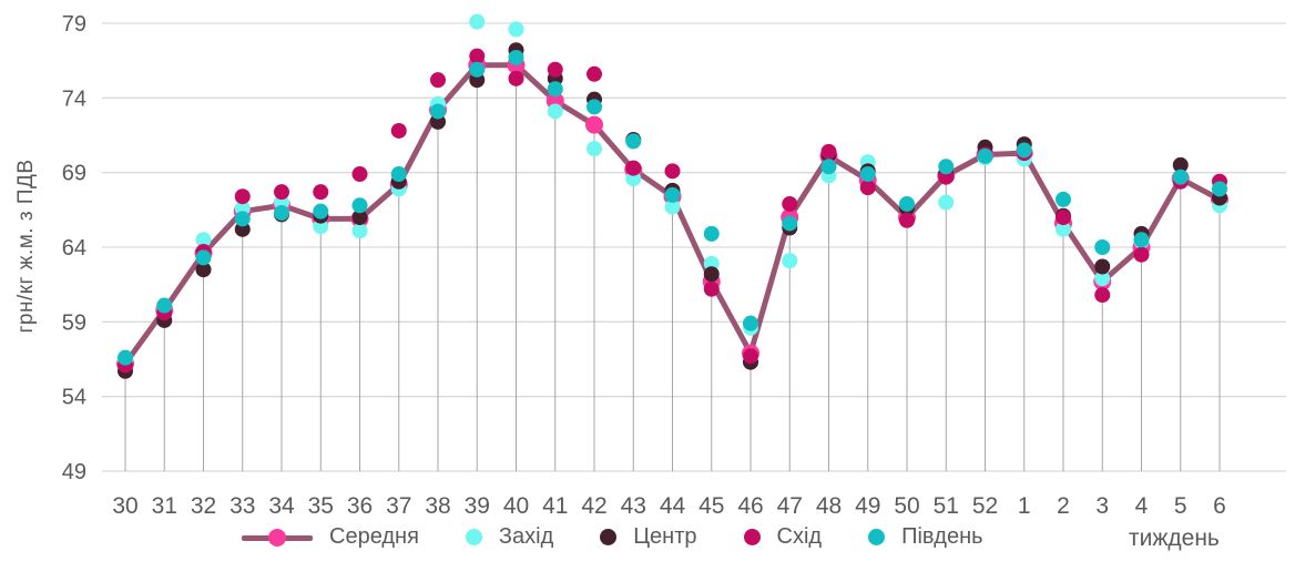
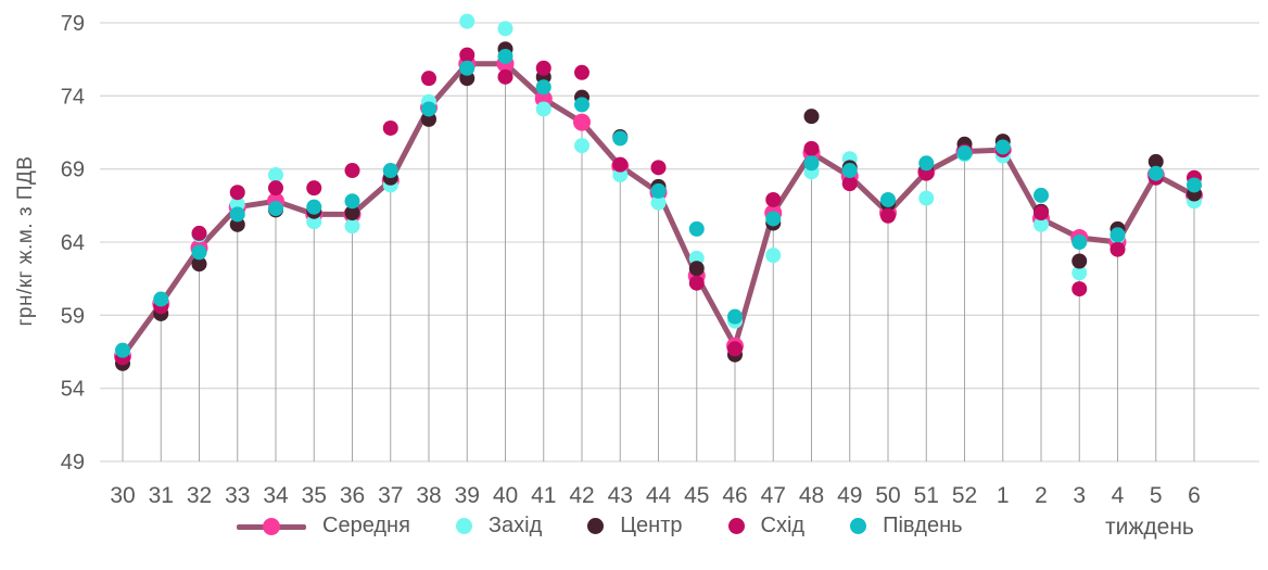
Схід/32: 63.7 -> 64.6
Захід/34: 67.0 -> 68.6
Центр/48: 70.2 -> 72.6
Середня/3: 61.7 -> 64.3
